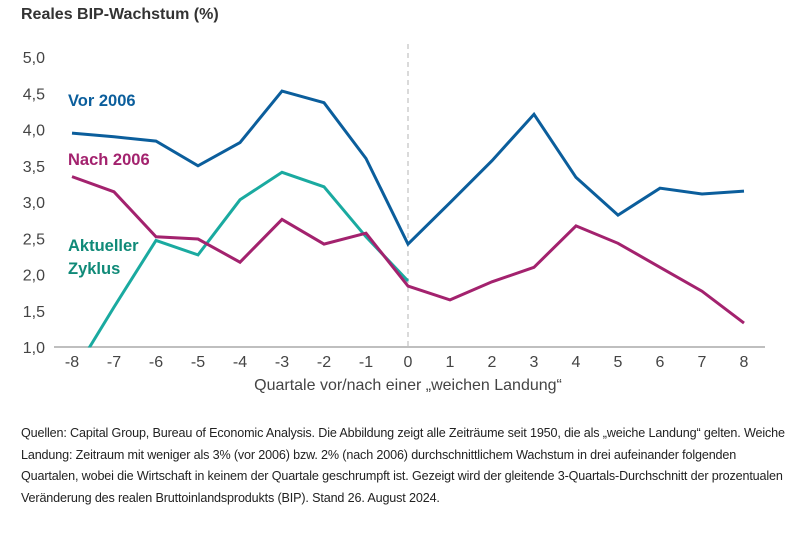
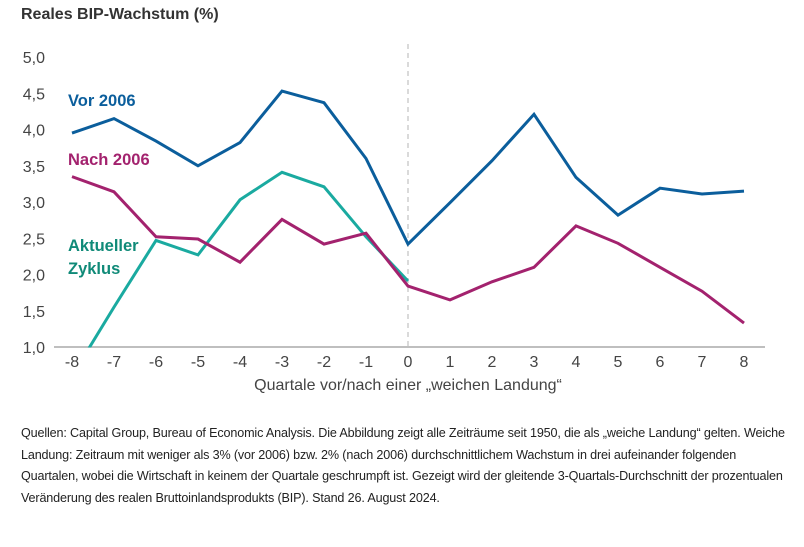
Vor 2006/-7: 3,9 -> 4,2
